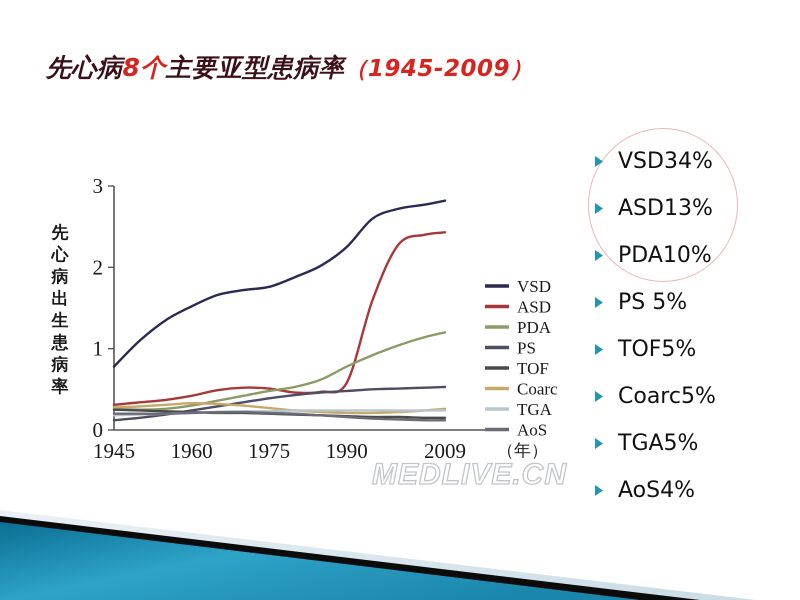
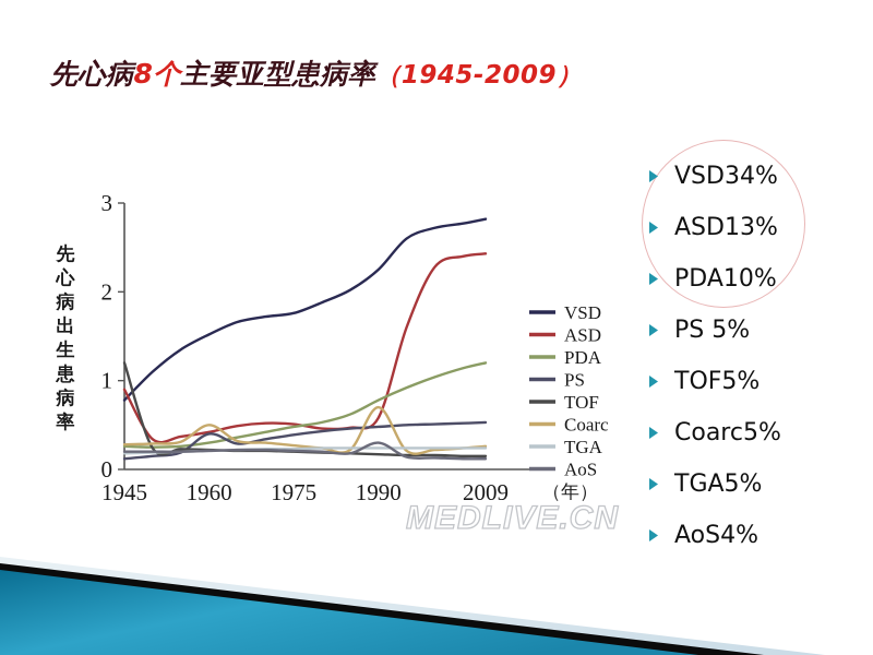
ASD/1945: 0.3 -> 0.9
TOF/1945: 0.2 -> 1.2
PS/1960: 0.2 -> 0.4
Coarc/1960: 0.3 -> 0.5
Coarc/1990: 0.2 -> 0.7
AoS/1990: 0.2 -> 0.3
